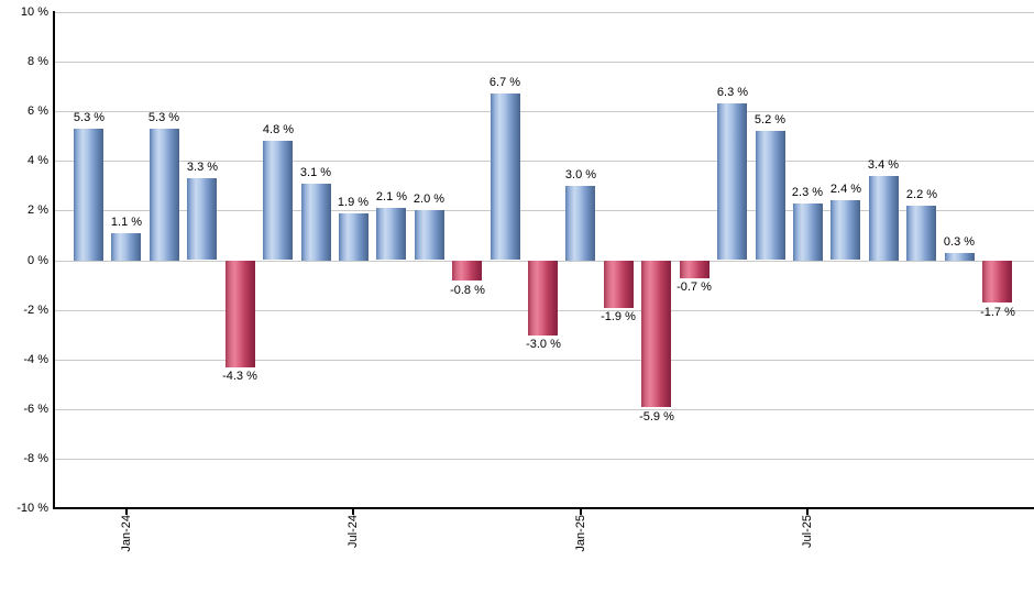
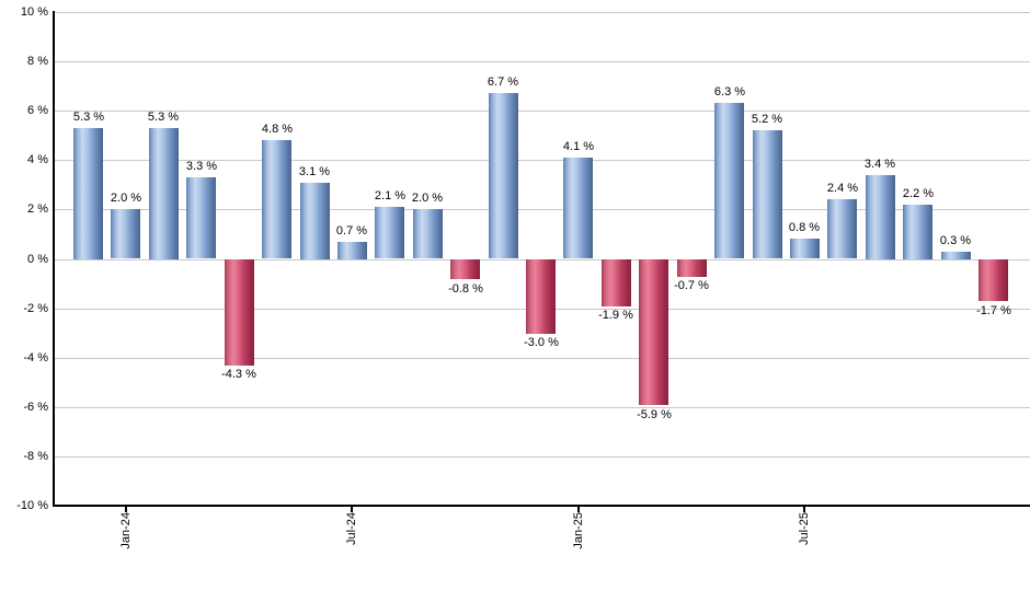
Jan-24: 1.1 -> 2.0
Jul-24: 1.9 -> 0.7
Jan-25: 3.0 -> 4.1
Jul-25: 2.3 -> 0.8
